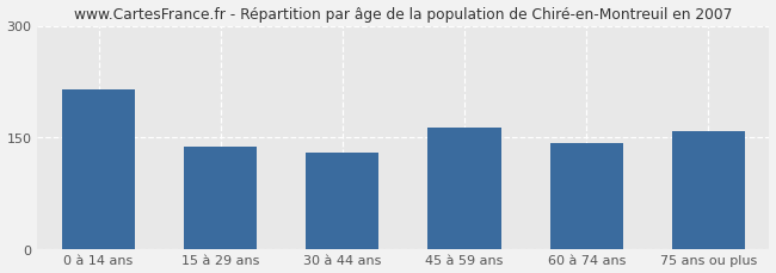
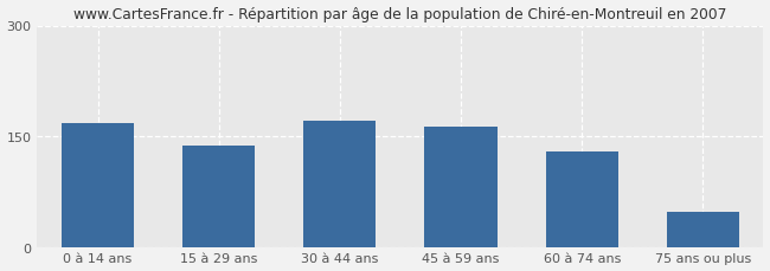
0 à 14 ans: 214 -> 167
30 à 44 ans: 130 -> 171
60 à 74 ans: 142 -> 130
75 ans ou plus: 158 -> 48
